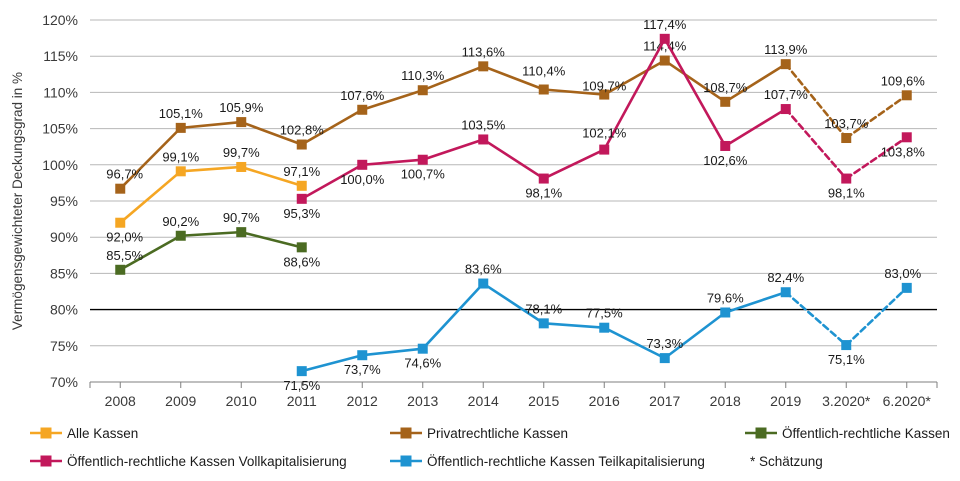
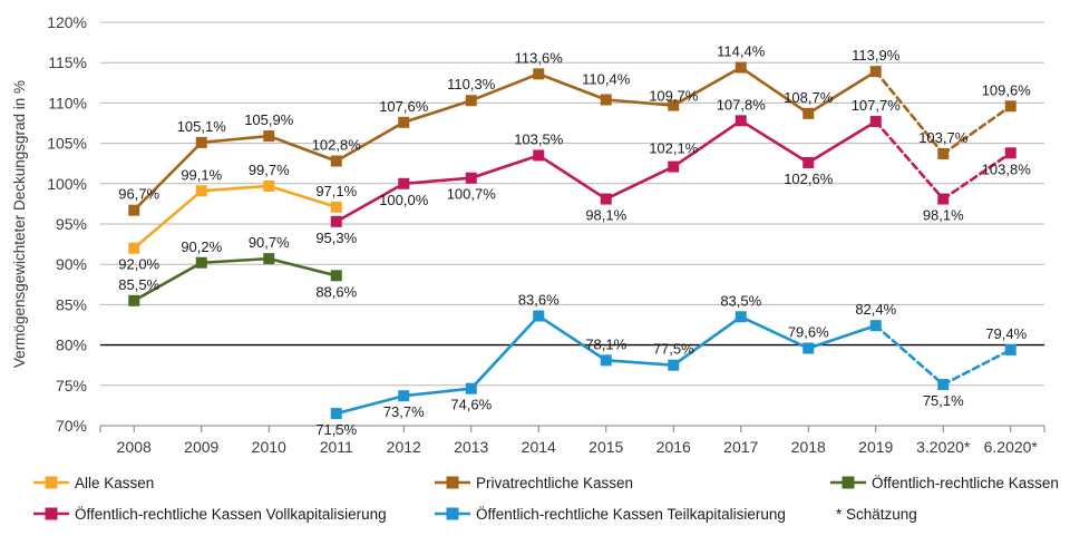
Öffentlich-rechtliche Kassen Vollkapitalisierung/2017: 117,4% -> 107,8%
Öffentlich-rechtliche Kassen Teilkapitalisierung/2017: 73,3% -> 83,5%
Öffentlich-rechtliche Kassen Teilkapitalisierung/6.2020*: 83,0% -> 79,4%
